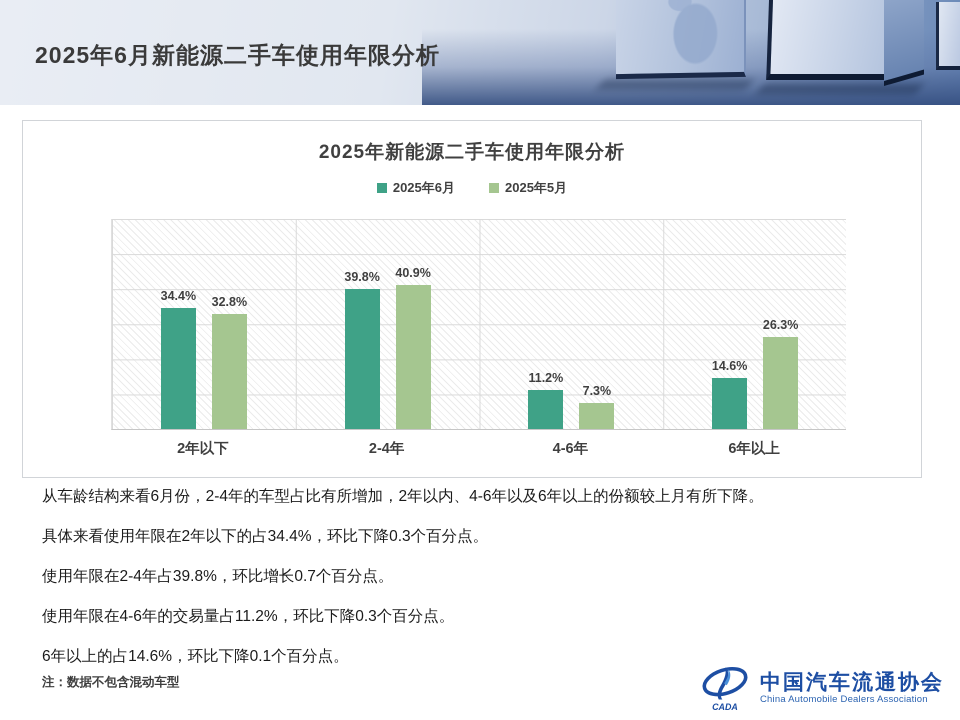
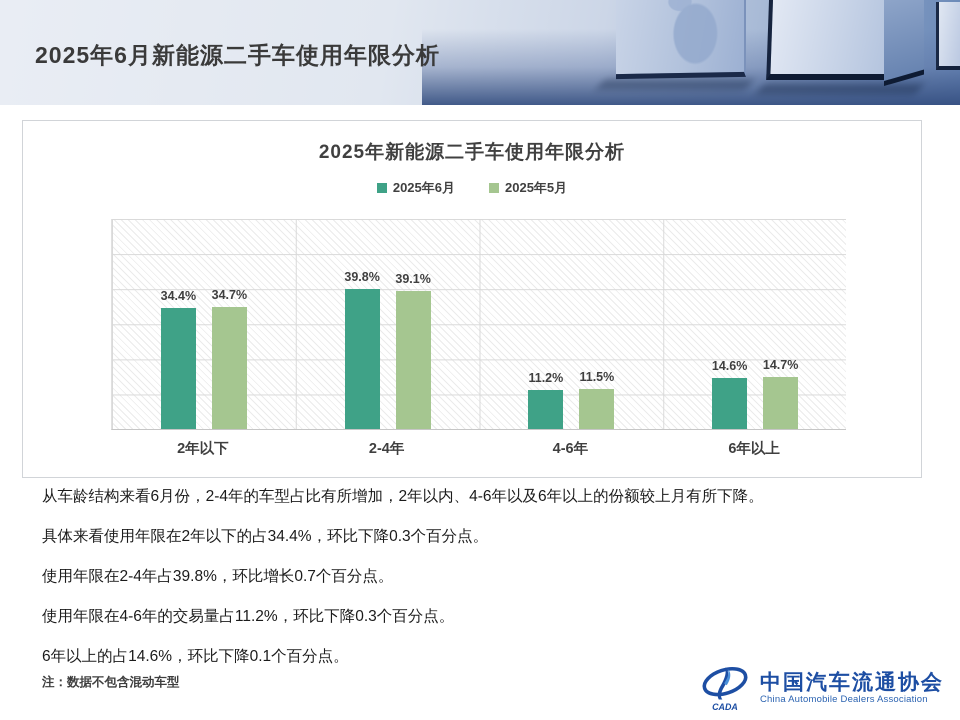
2025年5月/2年以下: 32.8% -> 34.7%
2025年5月/2-4年: 40.9% -> 39.1%
2025年5月/4-6年: 7.3% -> 11.5%
2025年5月/6年以上: 26.3% -> 14.7%
